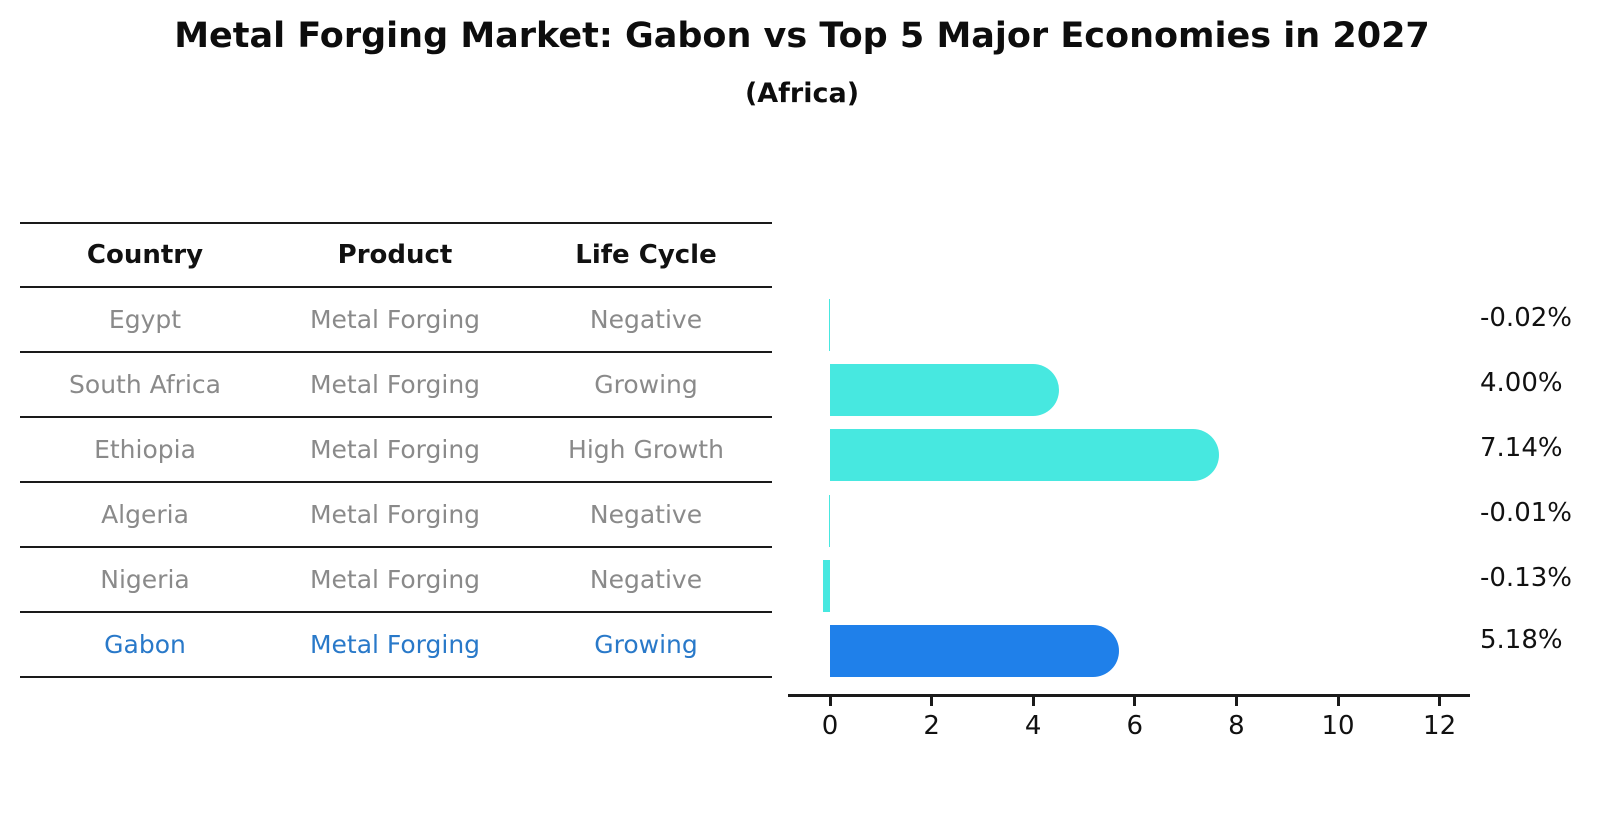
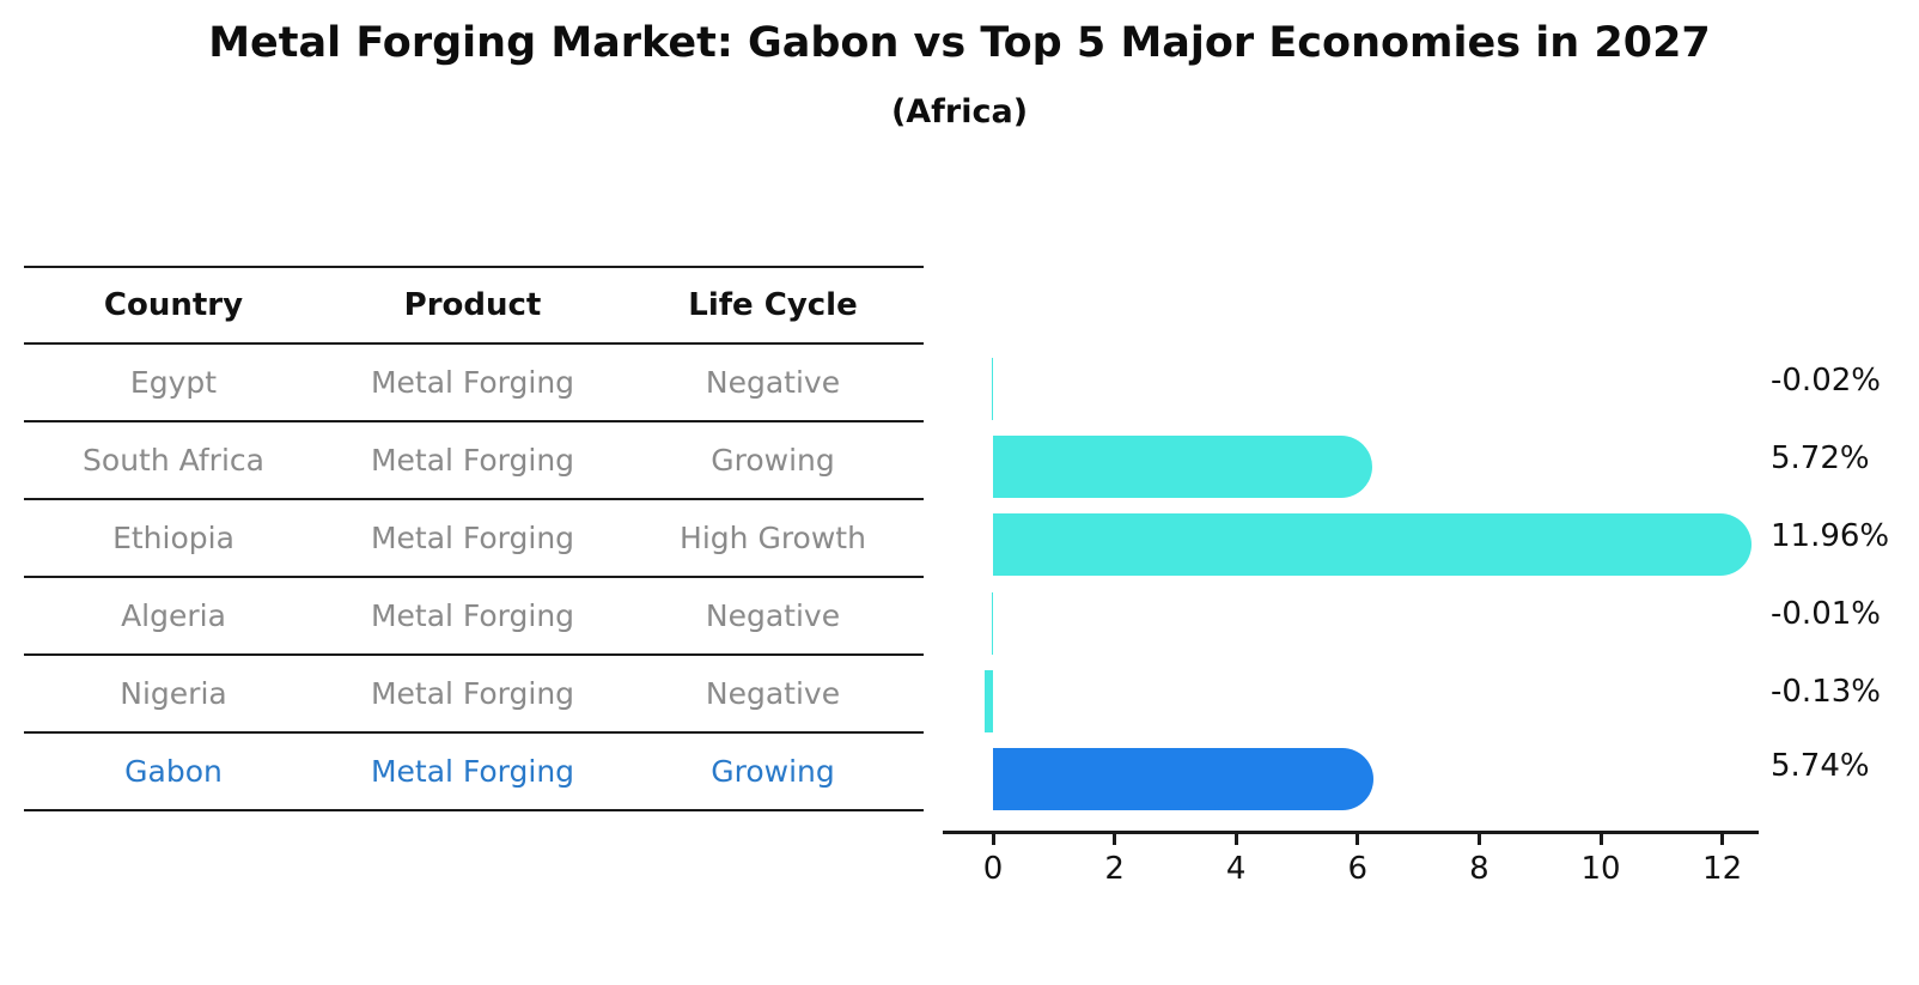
South Africa: 4.00% -> 5.72%
Ethiopia: 7.14% -> 11.96%
Gabon: 5.18% -> 5.74%
